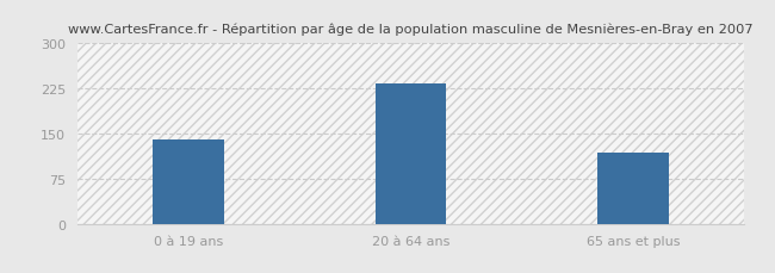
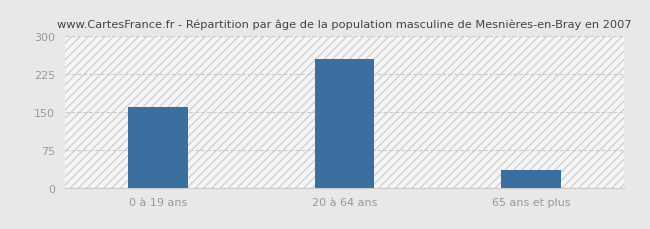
0 à 19 ans: 140 -> 160
20 à 64 ans: 232 -> 255
65 ans et plus: 118 -> 35
